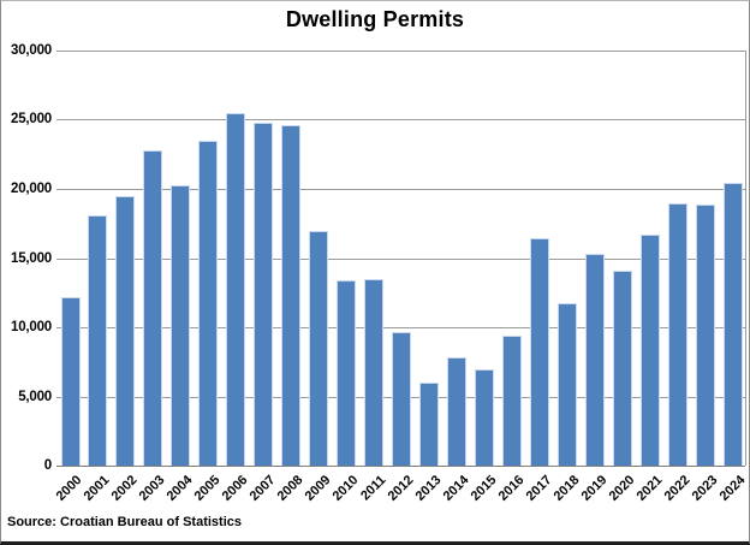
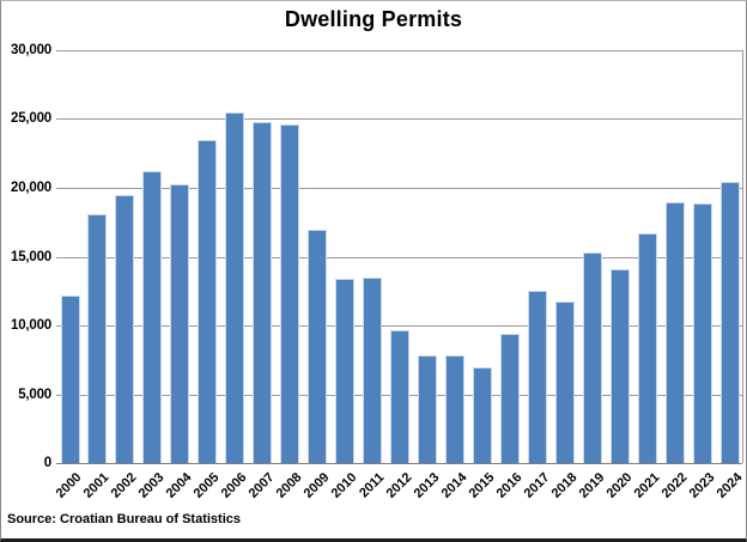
2003: 22800 -> 21200
2013: 6000 -> 7800
2017: 16400 -> 12500
